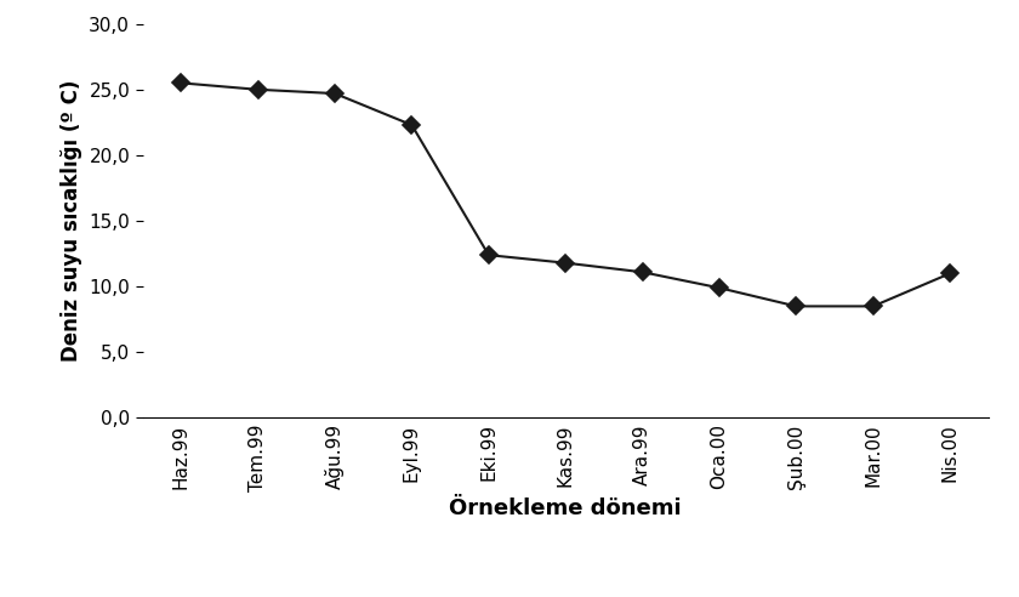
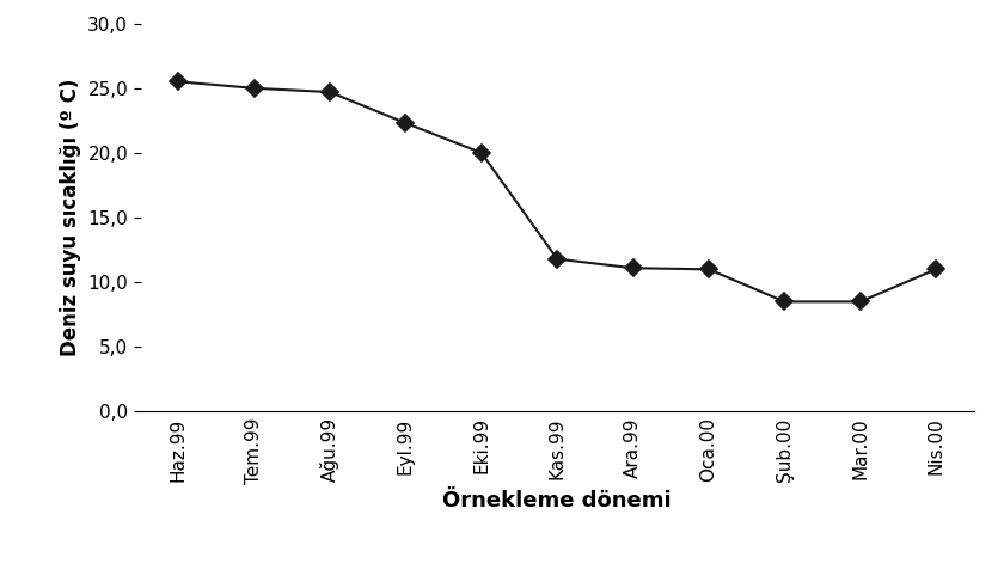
Eki.99: 12,4 -> 20,0
Oca.00: 9,9 -> 11,0
